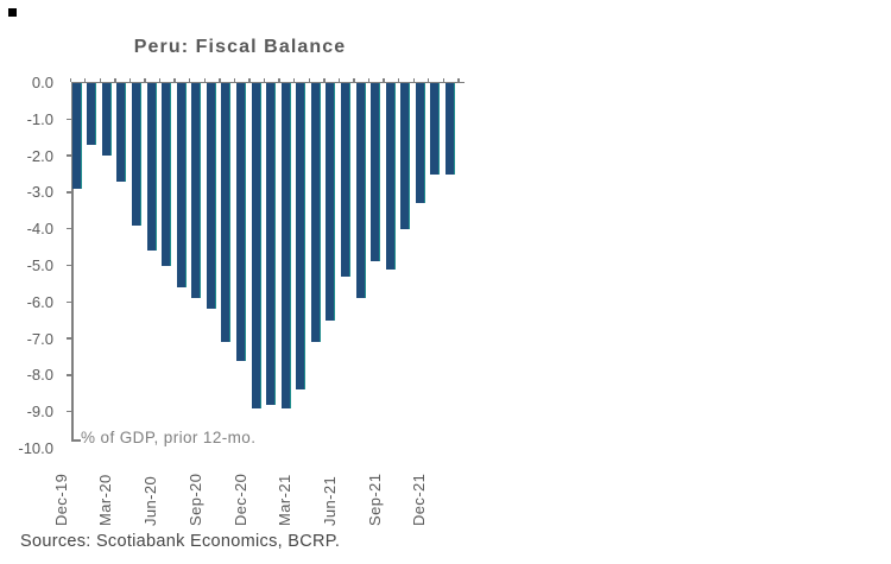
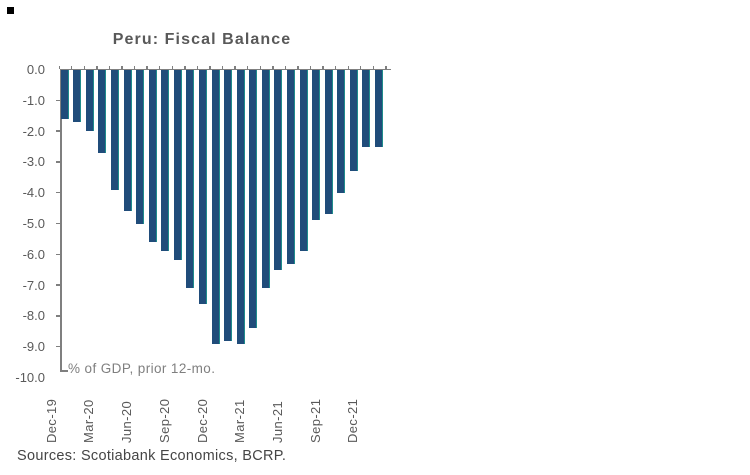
Dec-19: -2.9 -> -1.6
Jun-21: -5.3 -> -6.3
Sep-21: -5.1 -> -4.7
